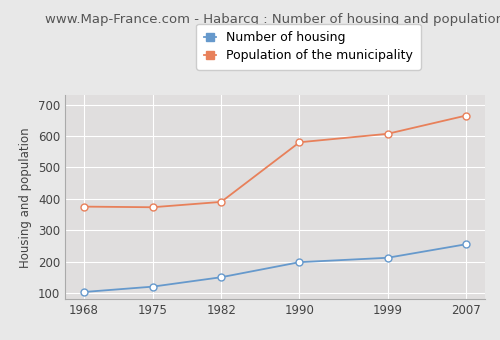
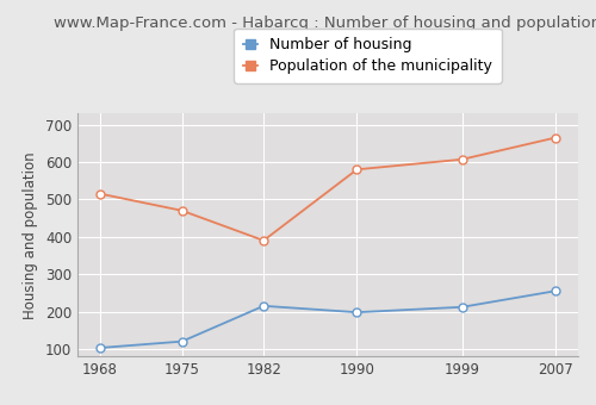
Population of the municipality/1968: 375 -> 515
Population of the municipality/1975: 373 -> 470
Number of housing/1982: 150 -> 215
